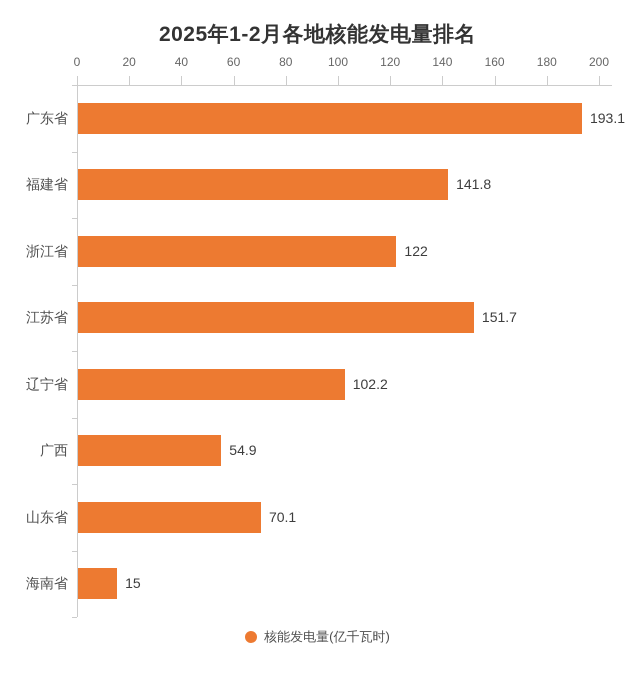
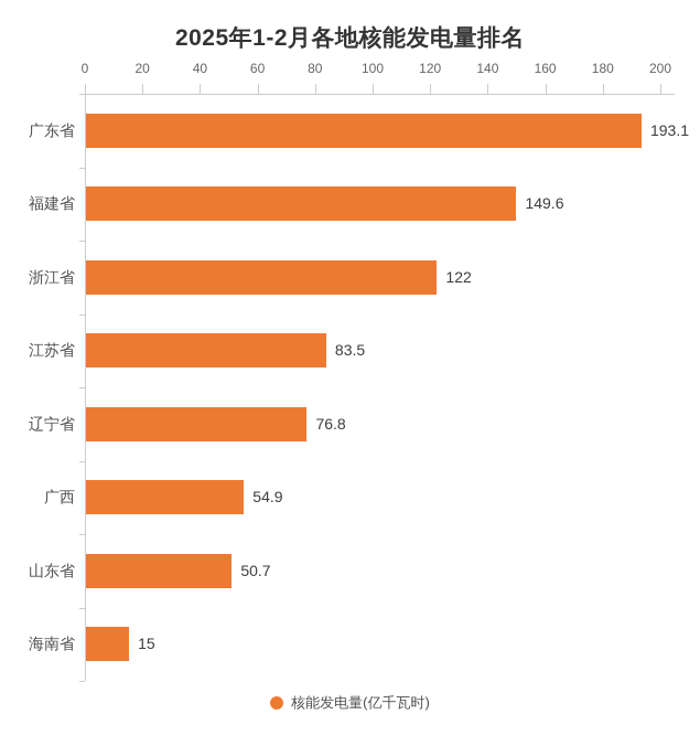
福建省: 141.8 -> 149.6
江苏省: 151.7 -> 83.5
辽宁省: 102.2 -> 76.8
山东省: 70.1 -> 50.7
